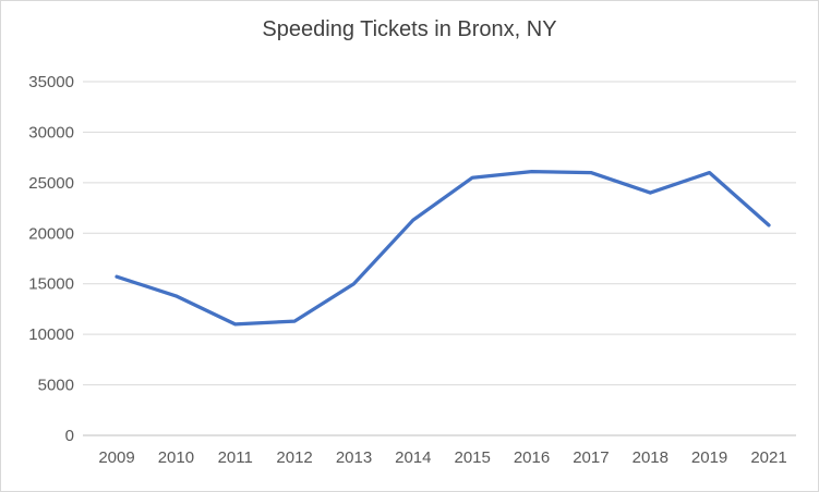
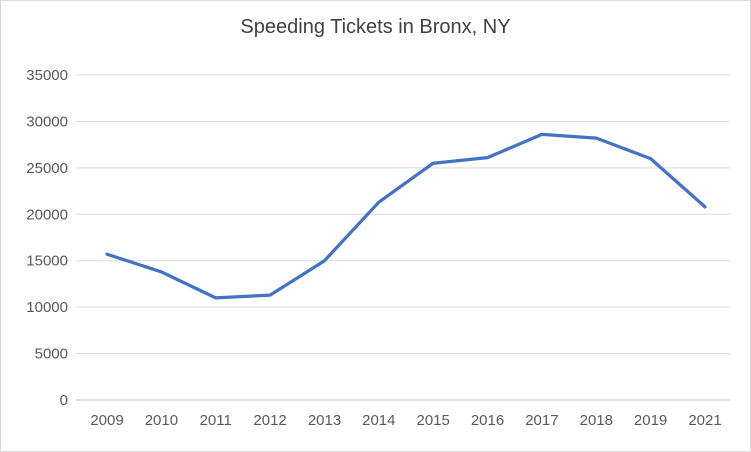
2017: 26000 -> 29000
2018: 24000 -> 28000
